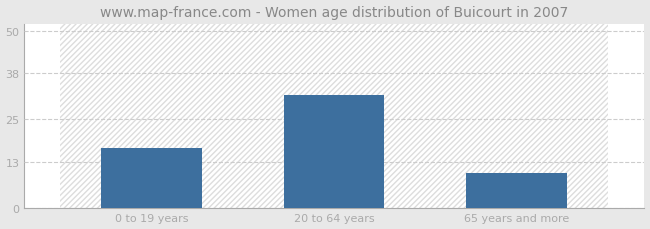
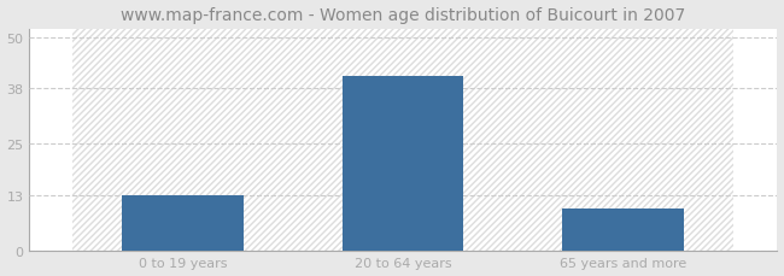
0 to 19 years: 17 -> 13
20 to 64 years: 32 -> 41
